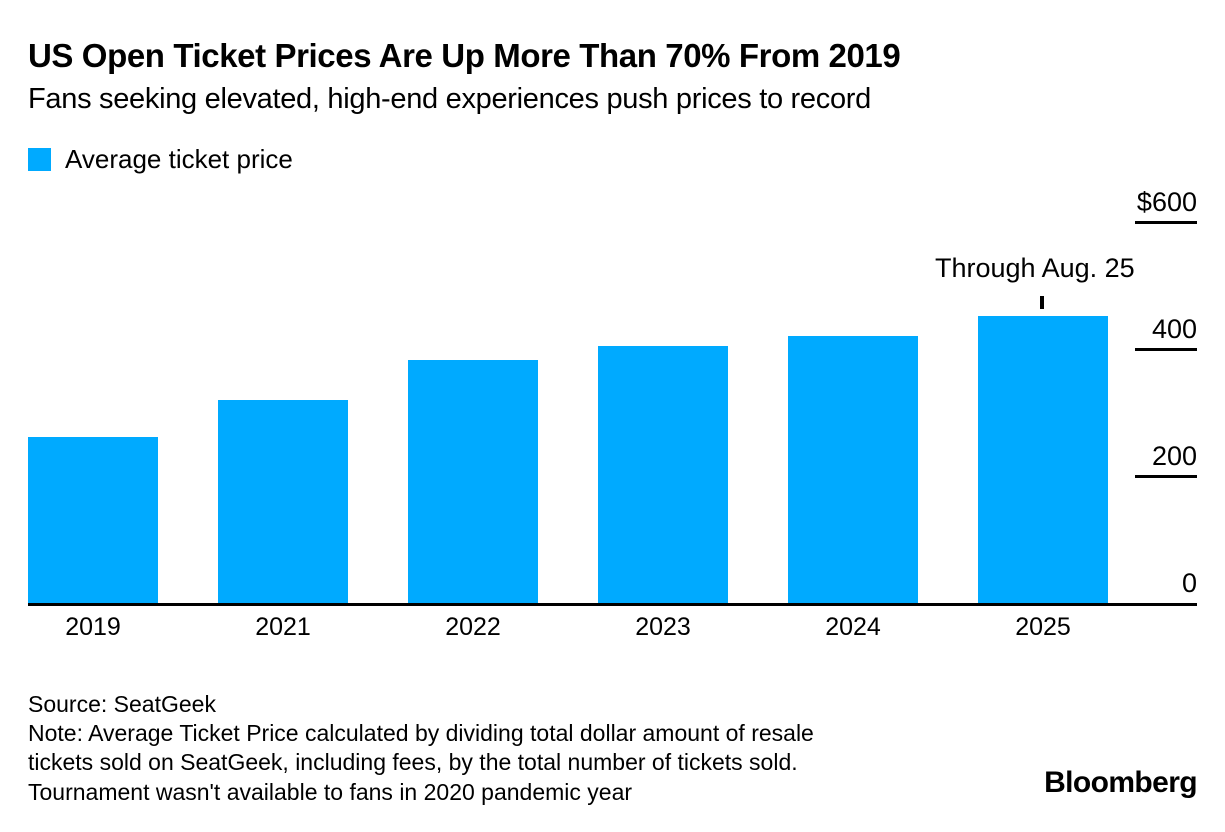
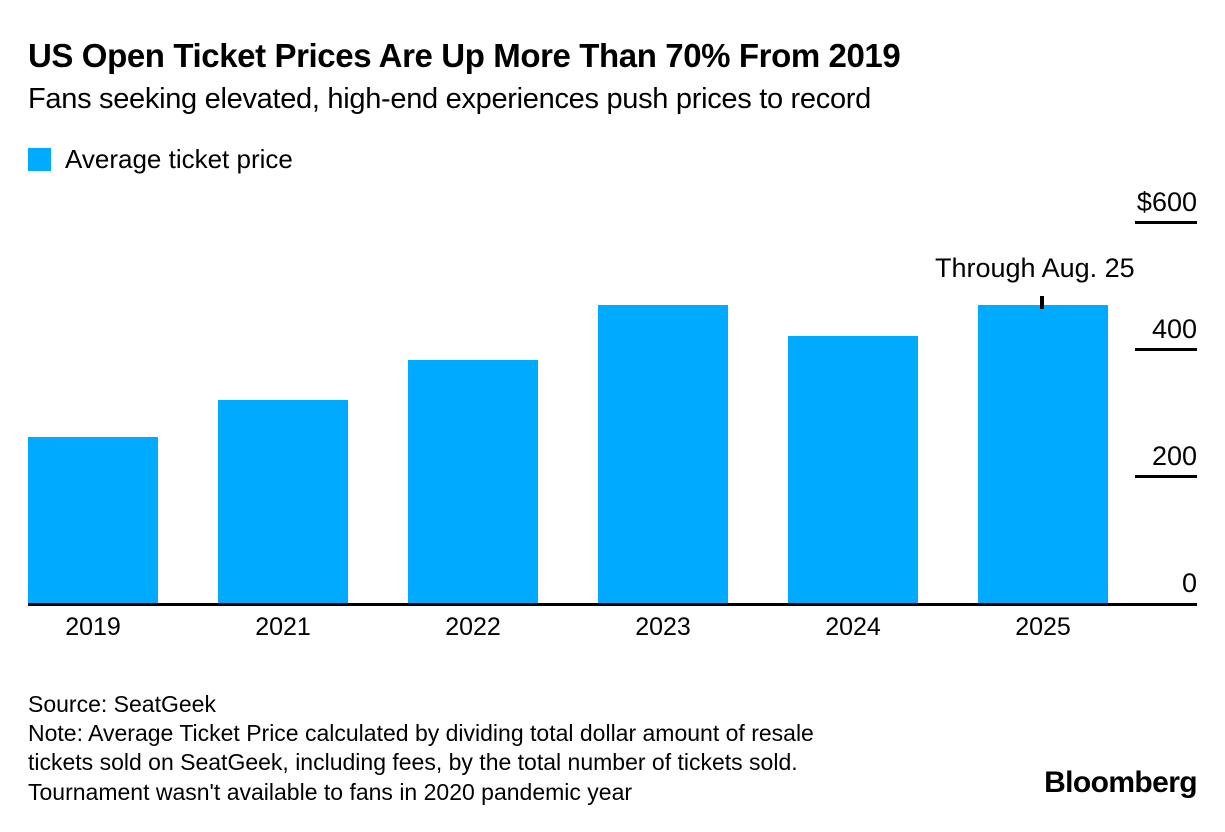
2023: $400 -> $470
2025: $450 -> $470
